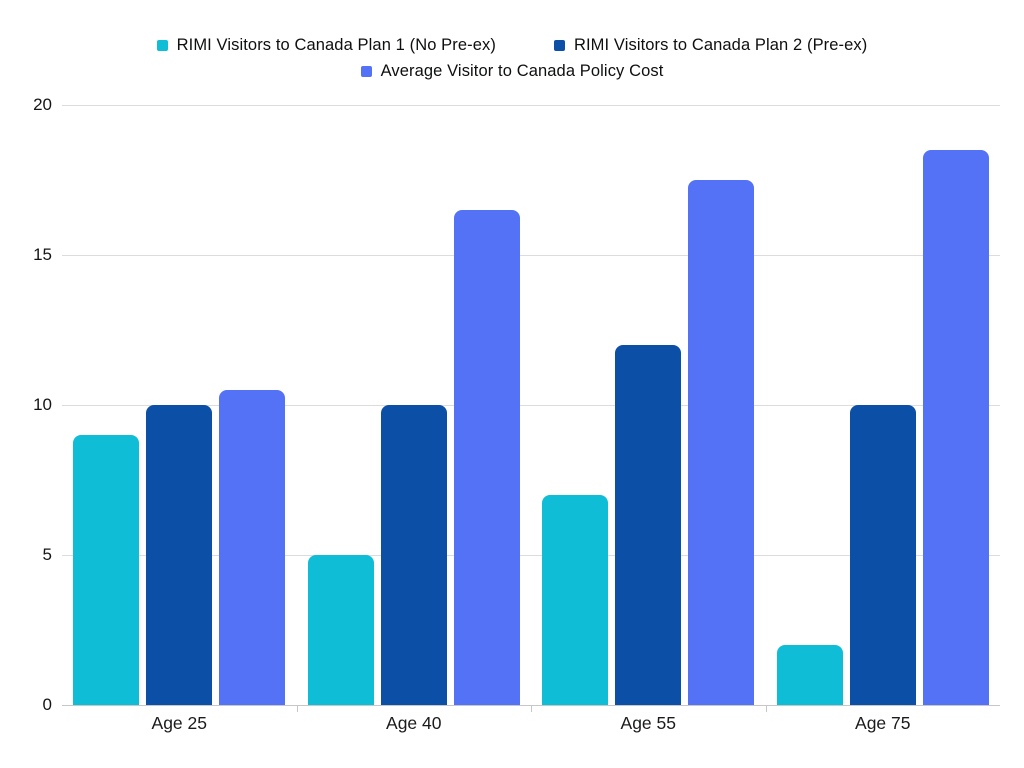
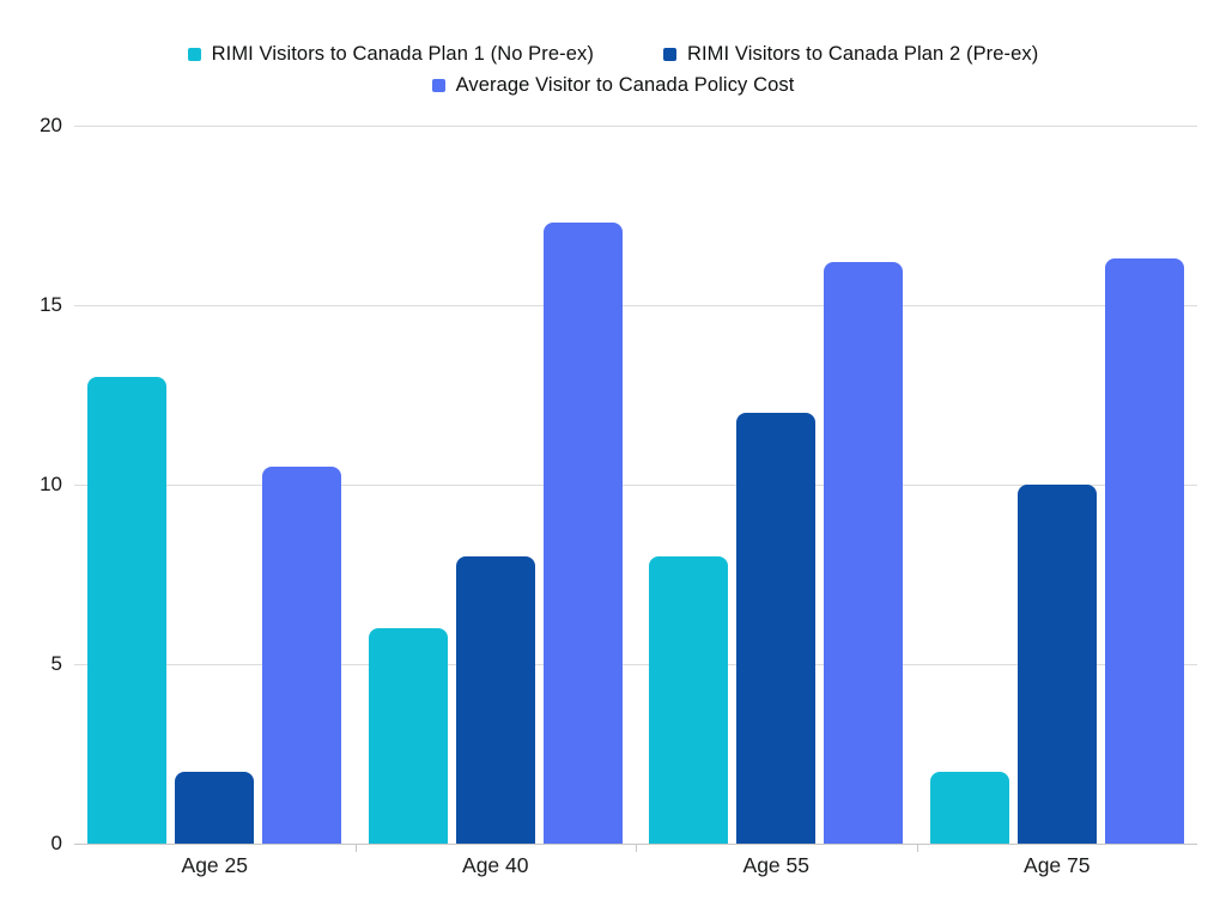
RIMI Visitors to Canada Plan 1 (No Pre-ex)/Age 25: 9 -> 13
RIMI Visitors to Canada Plan 2 (Pre-ex)/Age 25: 10 -> 2
RIMI Visitors to Canada Plan 1 (No Pre-ex)/Age 40: 5 -> 6
RIMI Visitors to Canada Plan 2 (Pre-ex)/Age 40: 10 -> 8
Average Visitor to Canada Policy Cost/Age 40: 16.5 -> 17.3
RIMI Visitors to Canada Plan 1 (No Pre-ex)/Age 55: 7 -> 8
Average Visitor to Canada Policy Cost/Age 55: 17.5 -> 16.2
Average Visitor to Canada Policy Cost/Age 75: 18.5 -> 16.3
